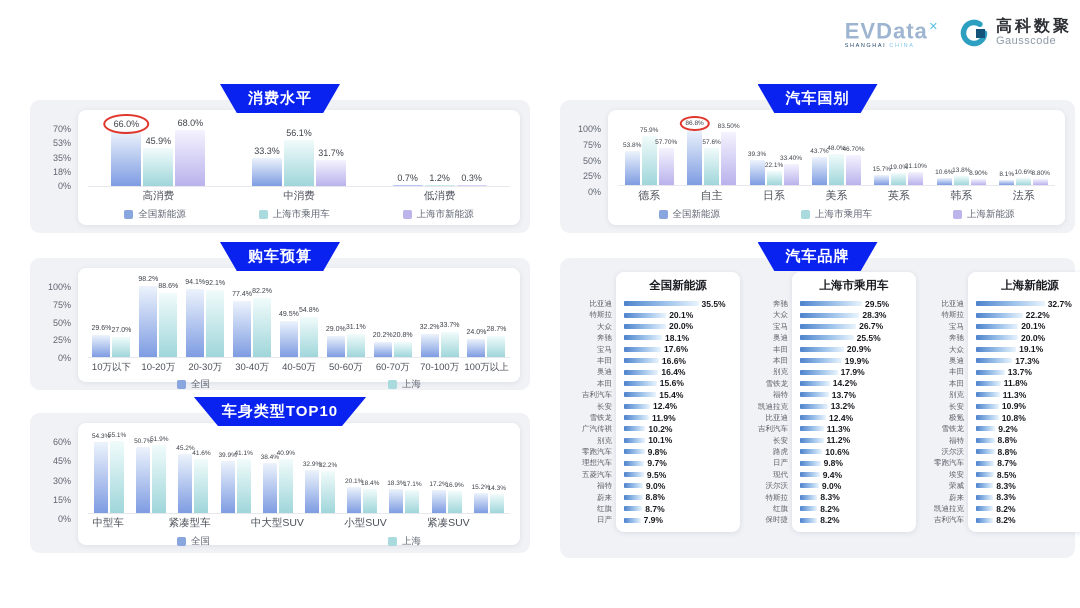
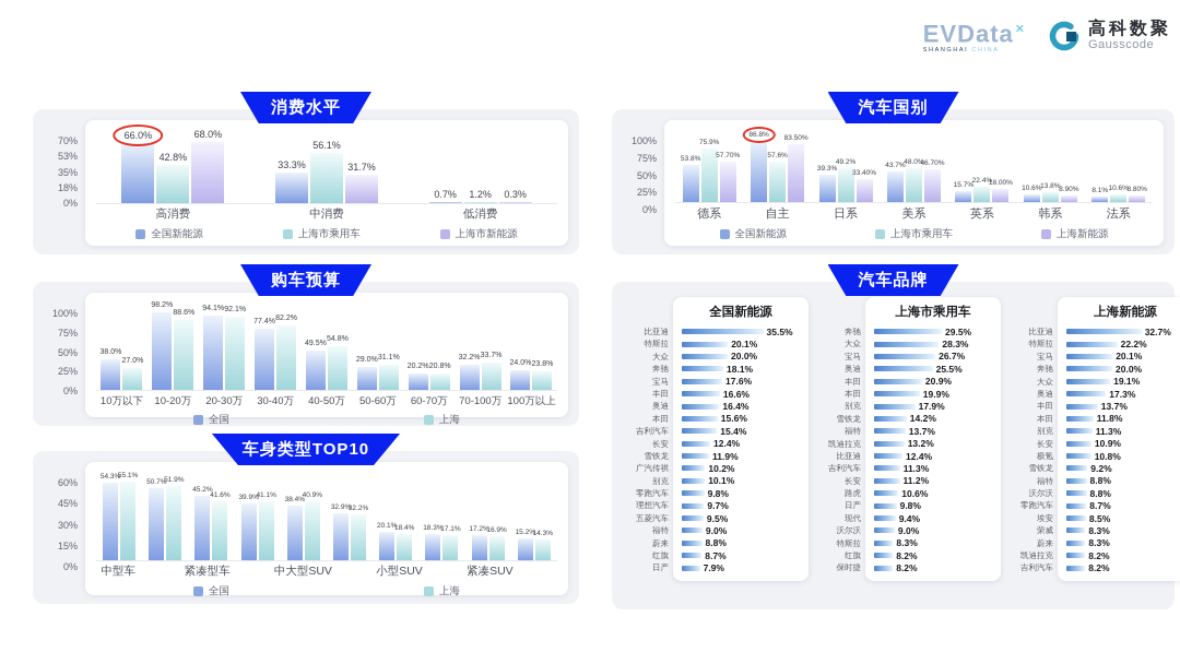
消费水平/上海市乘用车/高消费: 45.9% -> 42.8%
汽车国别/上海市乘用车/日系: 22.1% -> 49.2%
汽车国别/上海市乘用车/英系: 19.0% -> 22.4%
汽车国别/上海新能源/英系: 21.10% -> 18.00%
购车预算/全国/10万以下: 29.6% -> 38.0%
购车预算/上海/100万以上: 28.7% -> 23.8%
